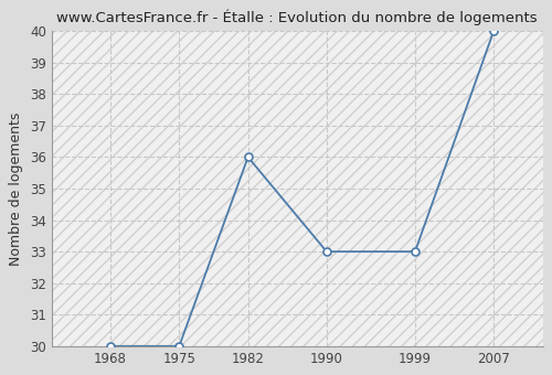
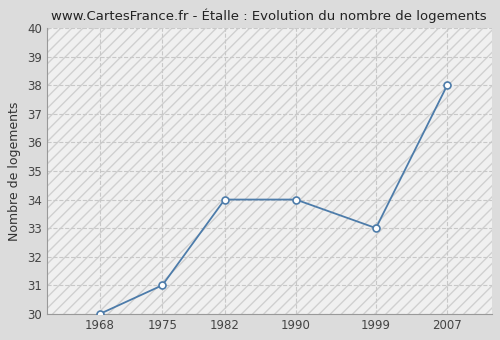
1975: 30 -> 31
1982: 36 -> 34
1990: 33 -> 34
2007: 40 -> 38
